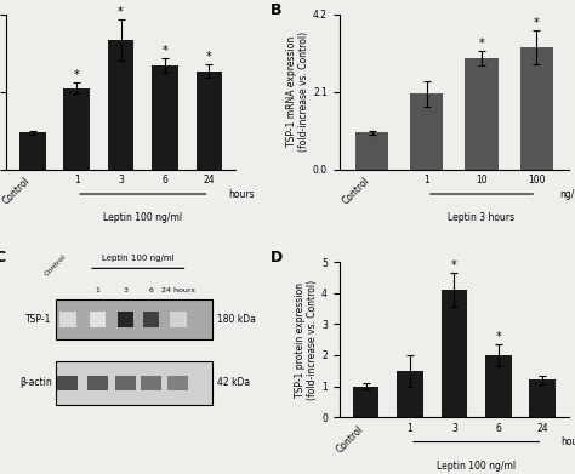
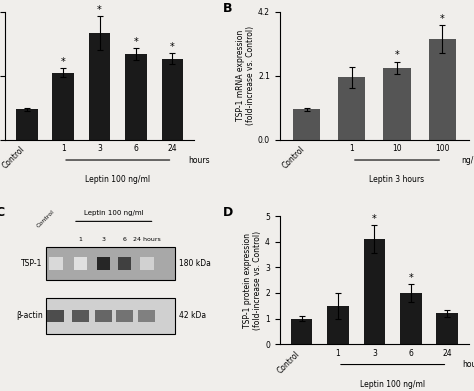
10: 3.00 -> 2.35
